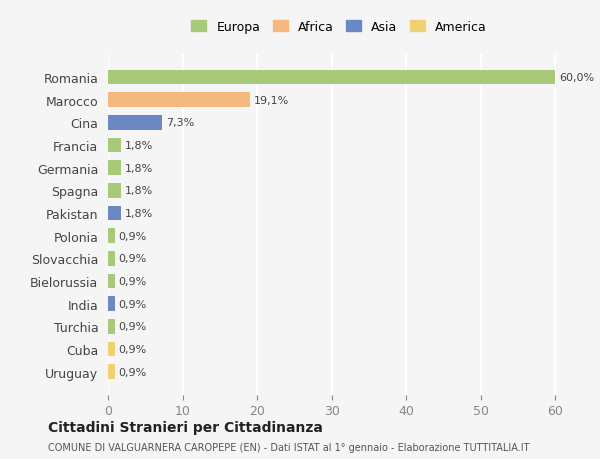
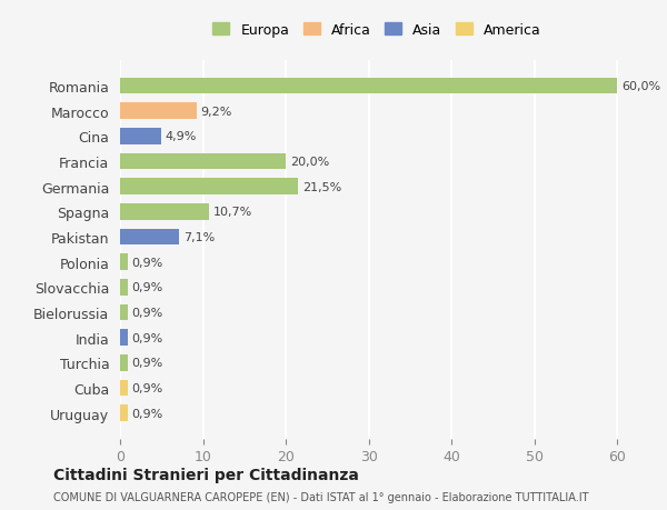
Marocco: 19,1% -> 9,2%
Cina: 7,3% -> 4,9%
Francia: 1,8% -> 20,0%
Germania: 1,8% -> 21,5%
Spagna: 1,8% -> 10,7%
Pakistan: 1,8% -> 7,1%
